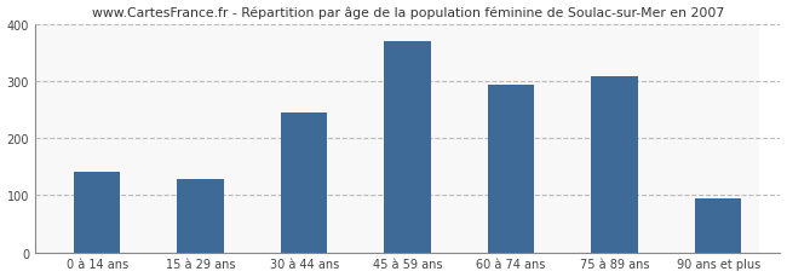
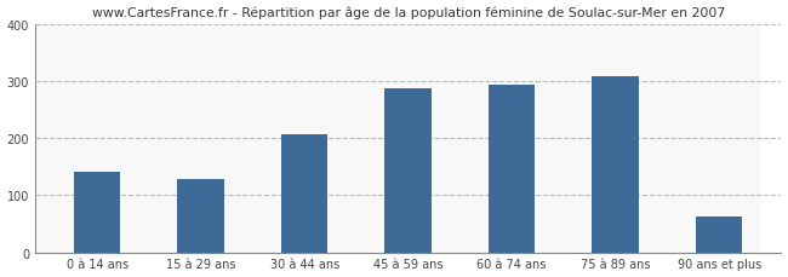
30 à 44 ans: 245 -> 206
45 à 59 ans: 370 -> 288
90 ans et plus: 95 -> 62
